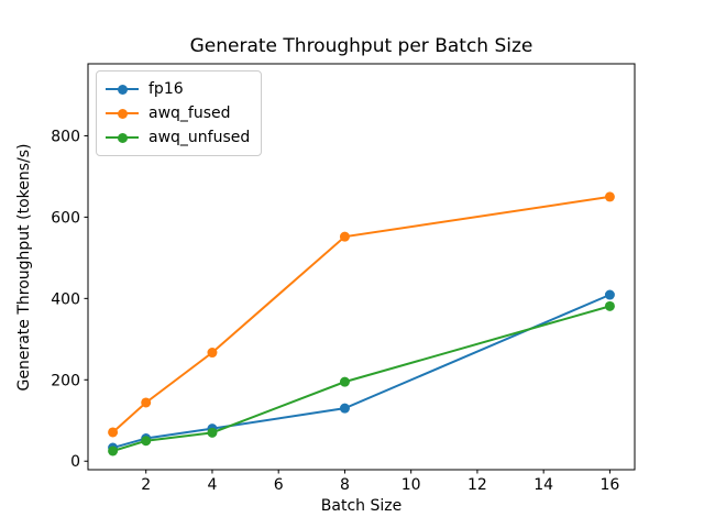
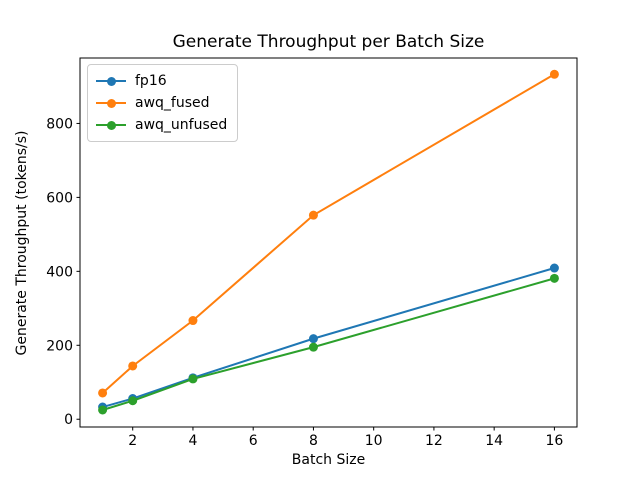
fp16/4: 80 -> 110
awq_unfused/4: 70 -> 110
fp16/8: 130 -> 220
awq_fused/16: 650 -> 930
